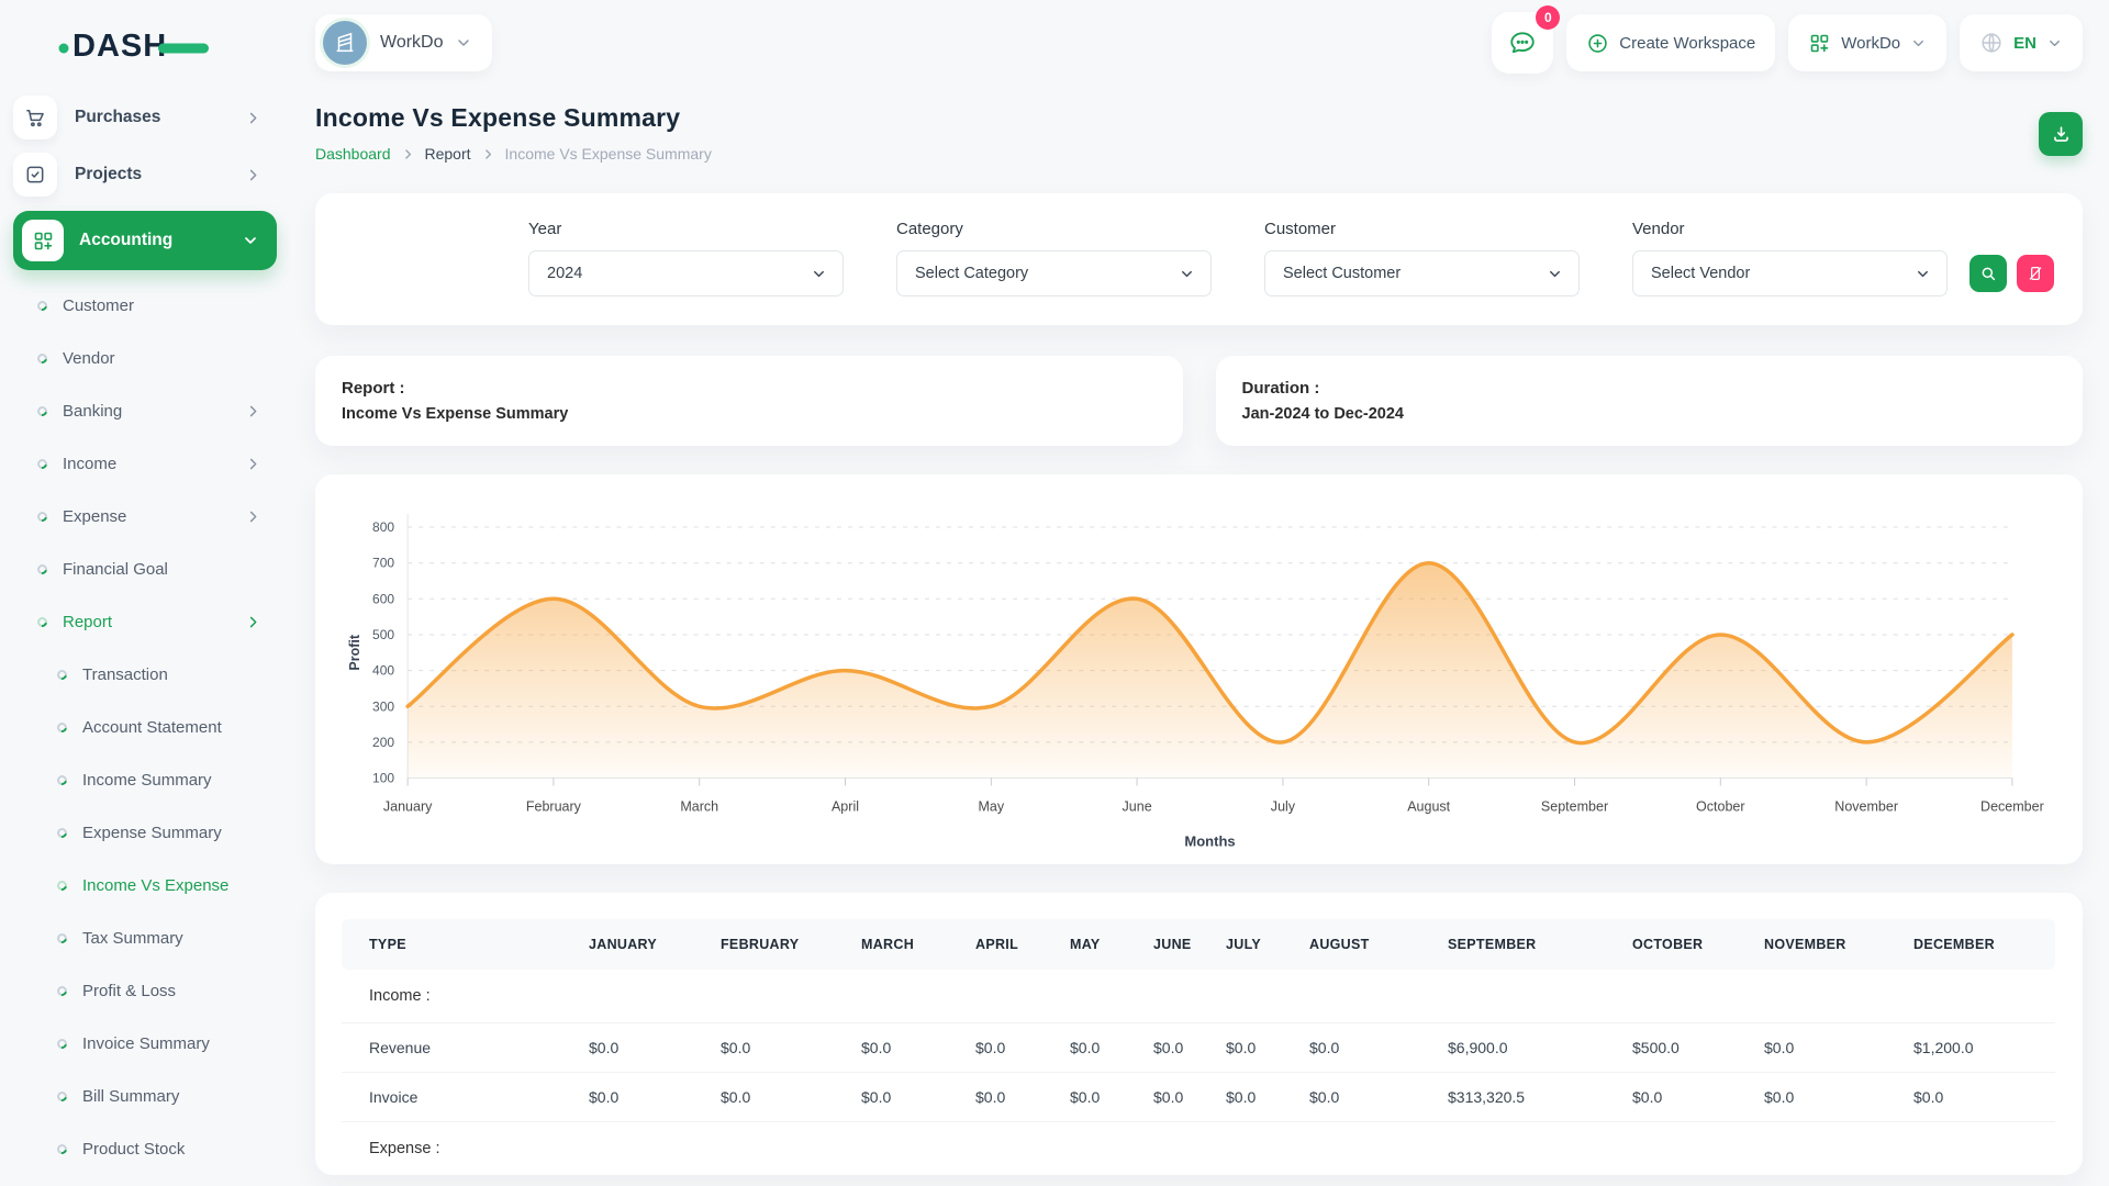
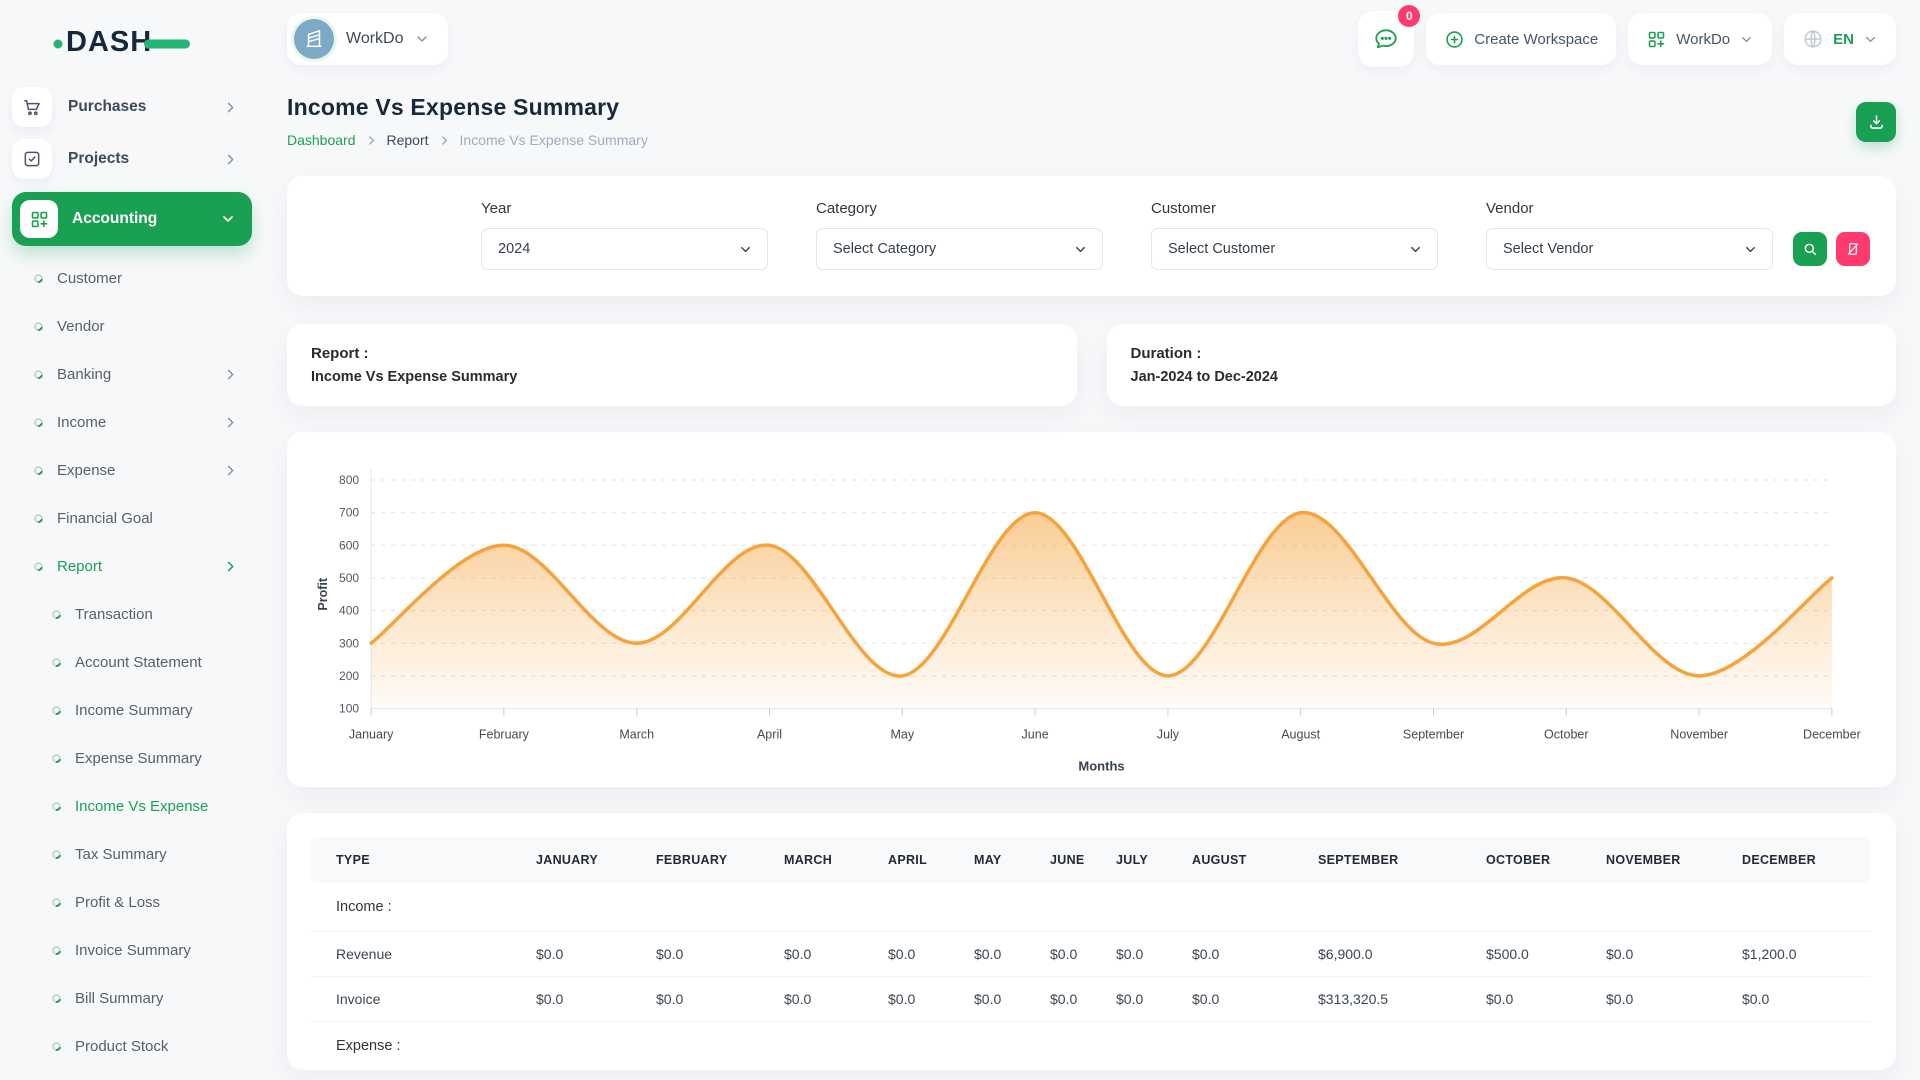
April: 400 -> 600
May: 300 -> 200
June: 600 -> 700
September: 200 -> 300
